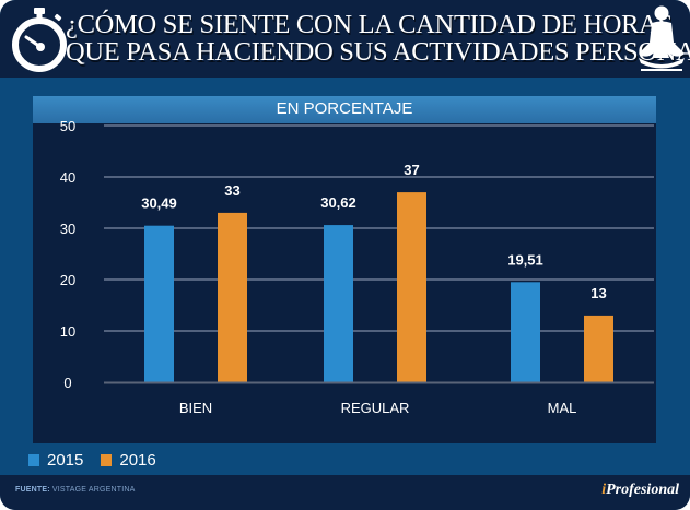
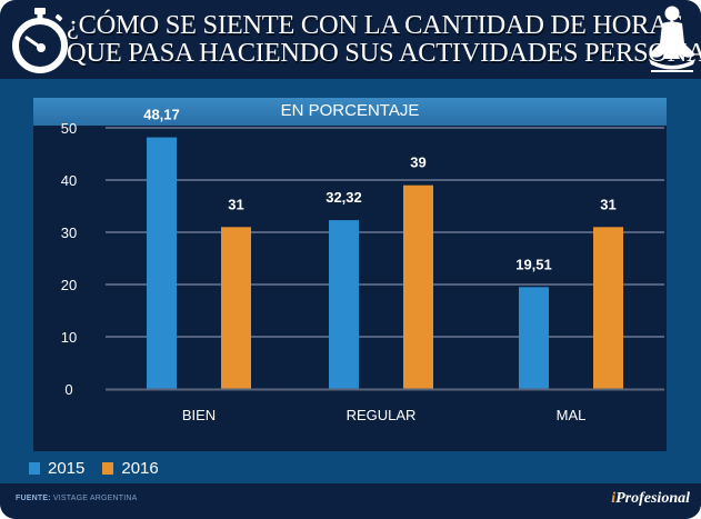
2015/BIEN: 30,49 -> 48,17
2016/BIEN: 33 -> 31
2015/REGULAR: 30,62 -> 32,32
2016/REGULAR: 37 -> 39
2016/MAL: 13 -> 31
